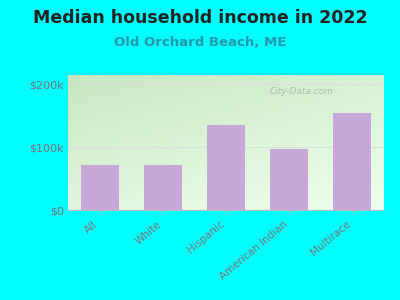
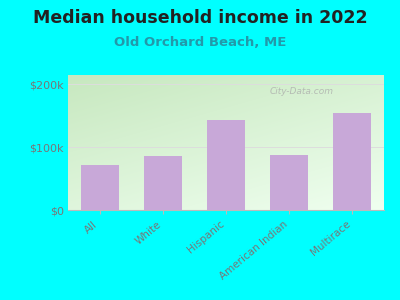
White: $72k -> $86k
Hispanic: $135k -> $144k
American Indian: $97k -> $88k
